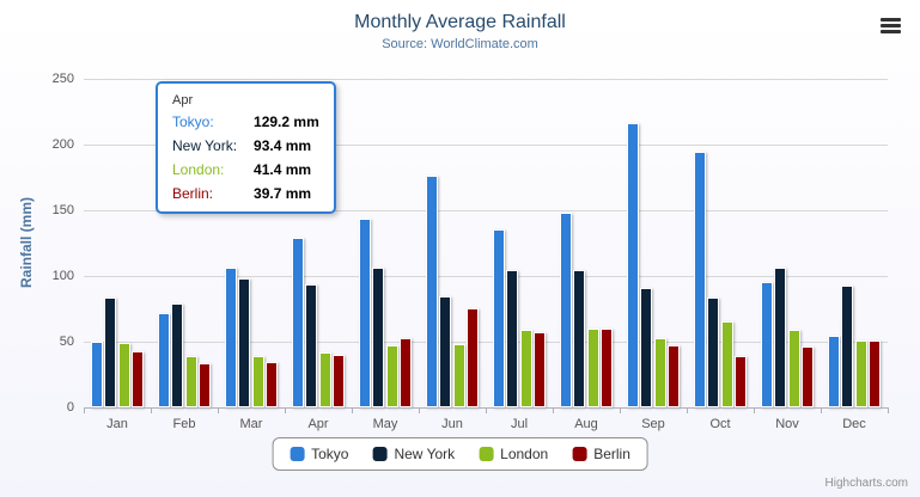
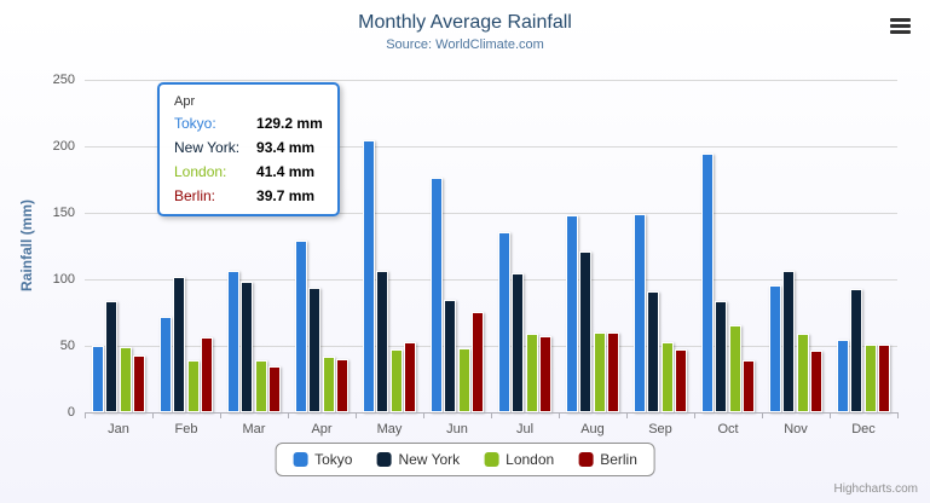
New York/Feb: 79 -> 102
Berlin/Feb: 33 -> 56
Tokyo/May: 144 -> 205
New York/Aug: 104 -> 121
Tokyo/Sep: 216 -> 149
